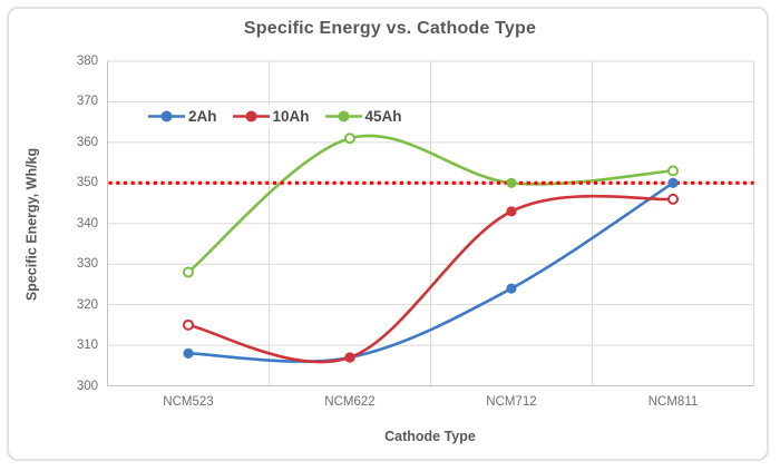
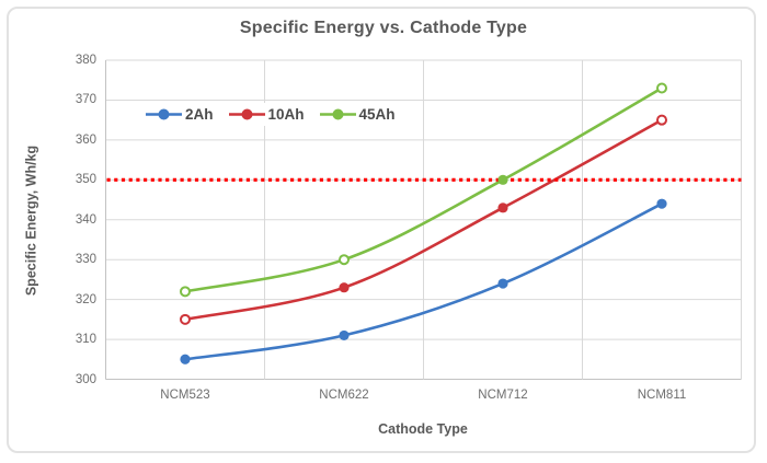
2Ah/NCM523: 308 -> 305
45Ah/NCM523: 328 -> 322
2Ah/NCM622: 307 -> 311
10Ah/NCM622: 307 -> 323
45Ah/NCM622: 361 -> 330
2Ah/NCM811: 350 -> 344
10Ah/NCM811: 346 -> 365
45Ah/NCM811: 353 -> 373
